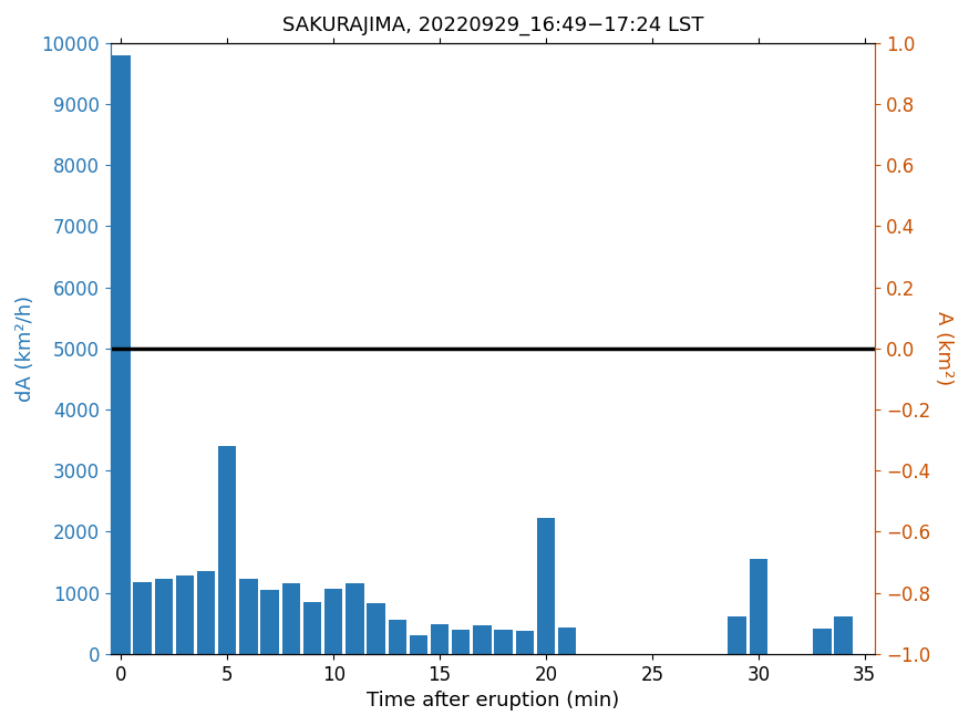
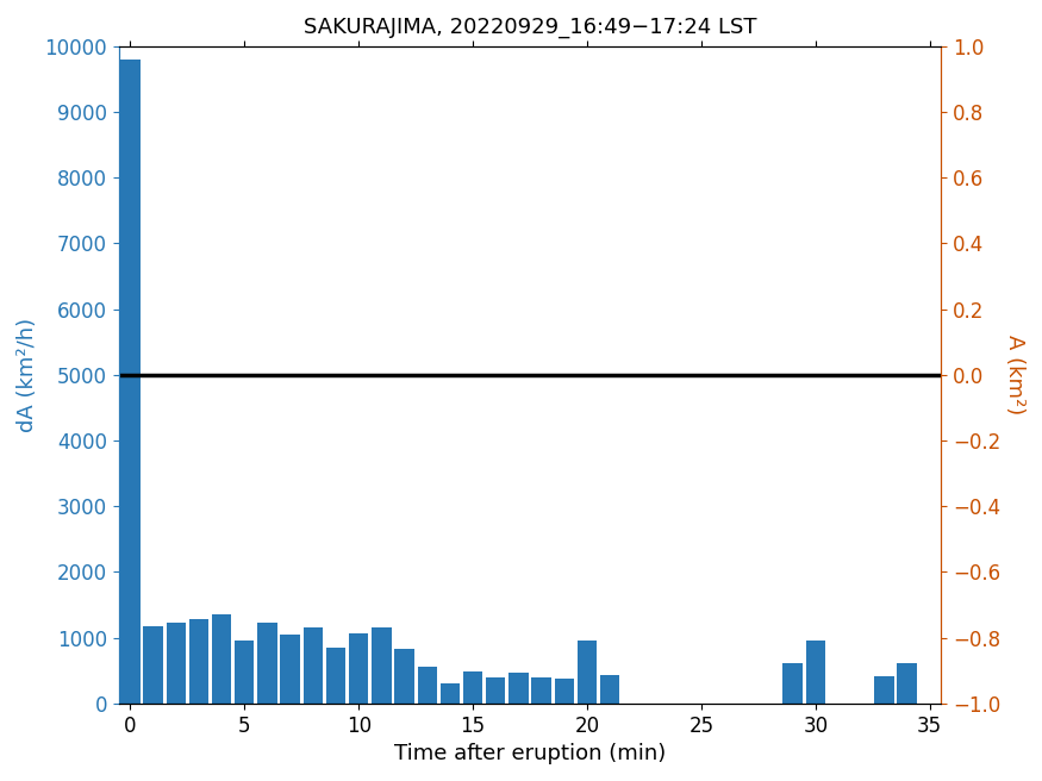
5: 3400 -> 950
20: 2220 -> 960
30: 1560 -> 950
